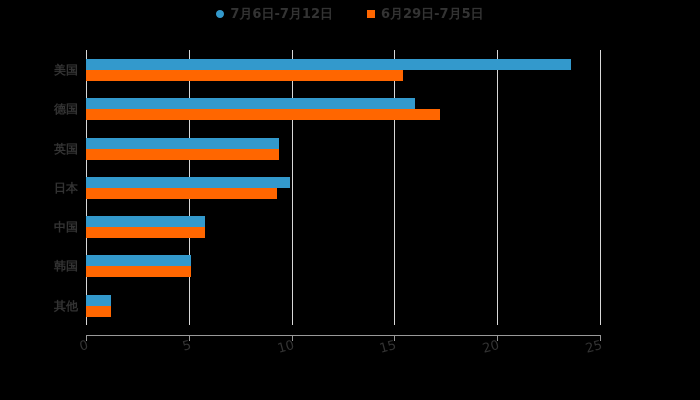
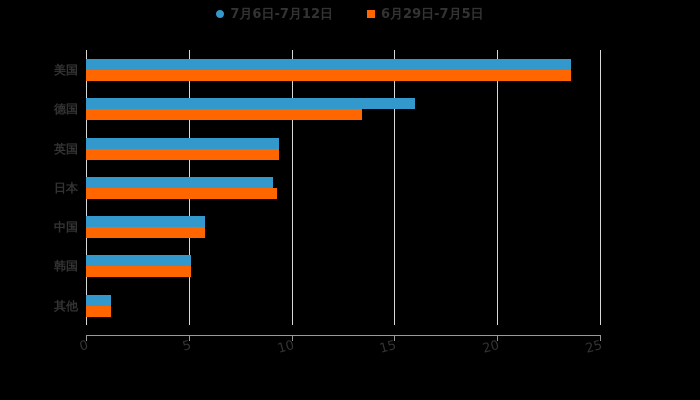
6月29日-7月5日/美国: 15.4 -> 23.6
6月29日-7月5日/德国: 17.2 -> 13.4
7月6日-7月12日/日本: 9.9 -> 9.1
